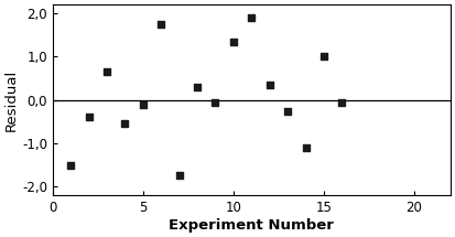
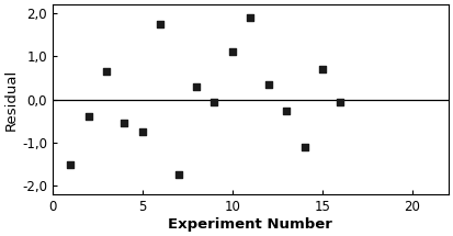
5: -0,10 -> -0,75
10: 1,35 -> 1,10
15: 1,00 -> 0,70
